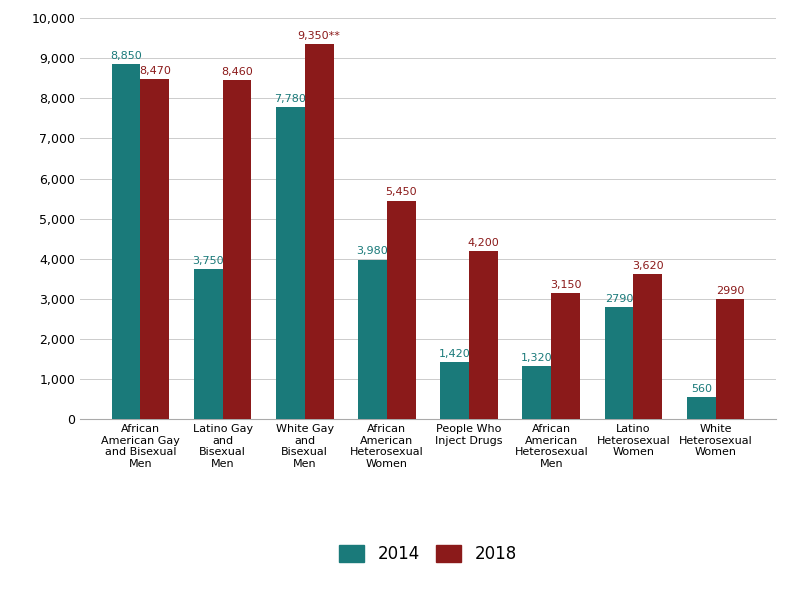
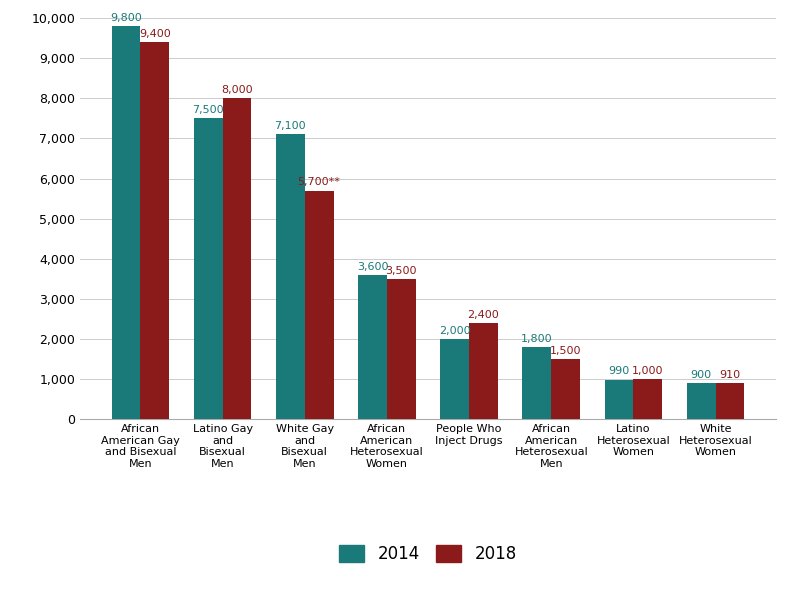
2014/African American Gay and Bisexual Men: 8,850 -> 9,800
2018/African American Gay and Bisexual Men: 8,470 -> 9,400
2014/Latino Gay and Bisexual Men: 3,750 -> 7,500
2018/Latino Gay and Bisexual Men: 8,460 -> 8,000
2014/White Gay and Bisexual Men: 7,780 -> 7,100
2018/White Gay and Bisexual Men: 9,350** -> 5,700**
2014/African American Heterosexual Women: 3,980 -> 3,600
2018/African American Heterosexual Women: 5,450 -> 3,500
2014/People Who Inject Drugs: 1,420 -> 2,000
2018/People Who Inject Drugs: 4,200 -> 2,400
2014/African American Heterosexual Men: 1,320 -> 1,800
2018/African American Heterosexual Men: 3,150 -> 1,500
2014/Latino Heterosexual Women: 2790 -> 990
2018/Latino Heterosexual Women: 3,620 -> 1,000
2014/White Heterosexual Women: 560 -> 900
2018/White Heterosexual Women: 2990 -> 910
